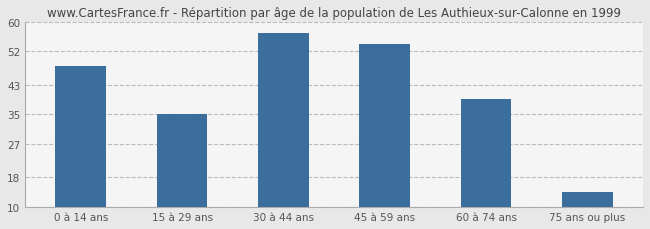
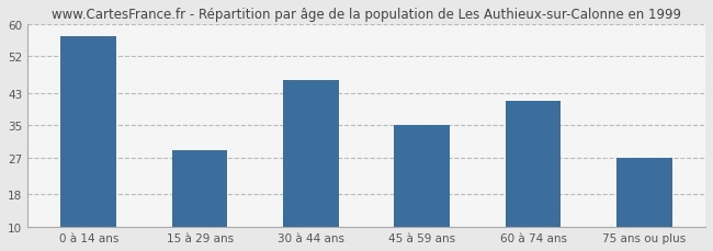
0 à 14 ans: 48 -> 57
15 à 29 ans: 35 -> 29
30 à 44 ans: 57 -> 46
45 à 59 ans: 54 -> 35
60 à 74 ans: 39 -> 41
75 ans ou plus: 14 -> 27
